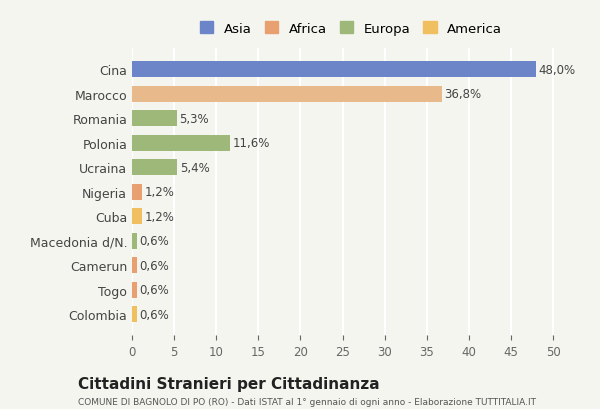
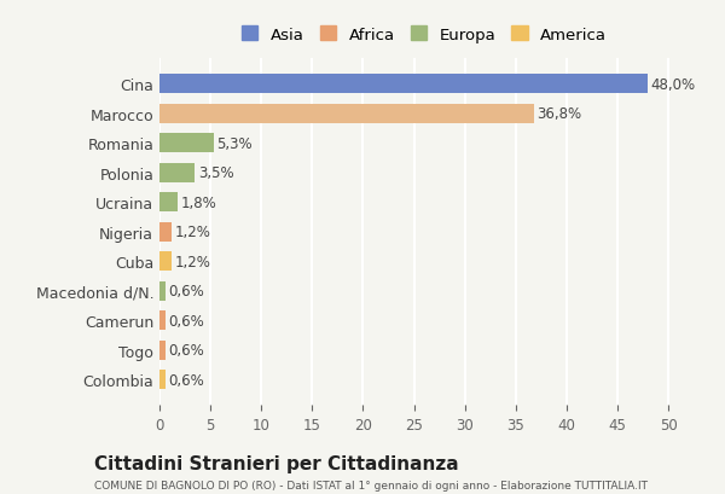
Polonia: 11,6% -> 3,5%
Ucraina: 5,4% -> 1,8%
